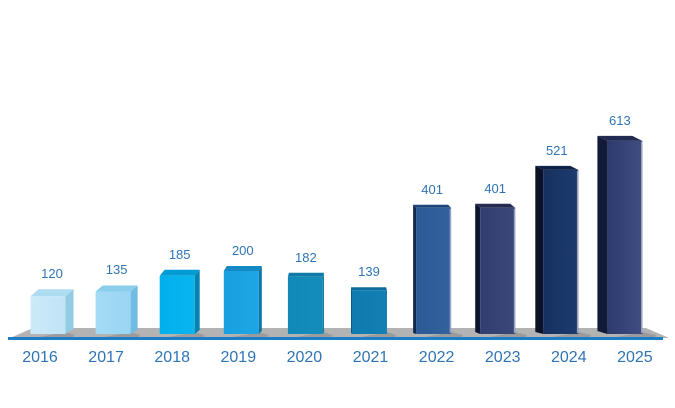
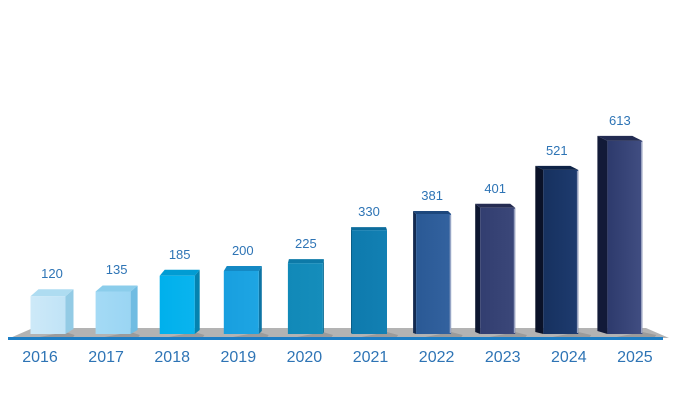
2020: 182 -> 225
2021: 139 -> 330
2022: 401 -> 381
